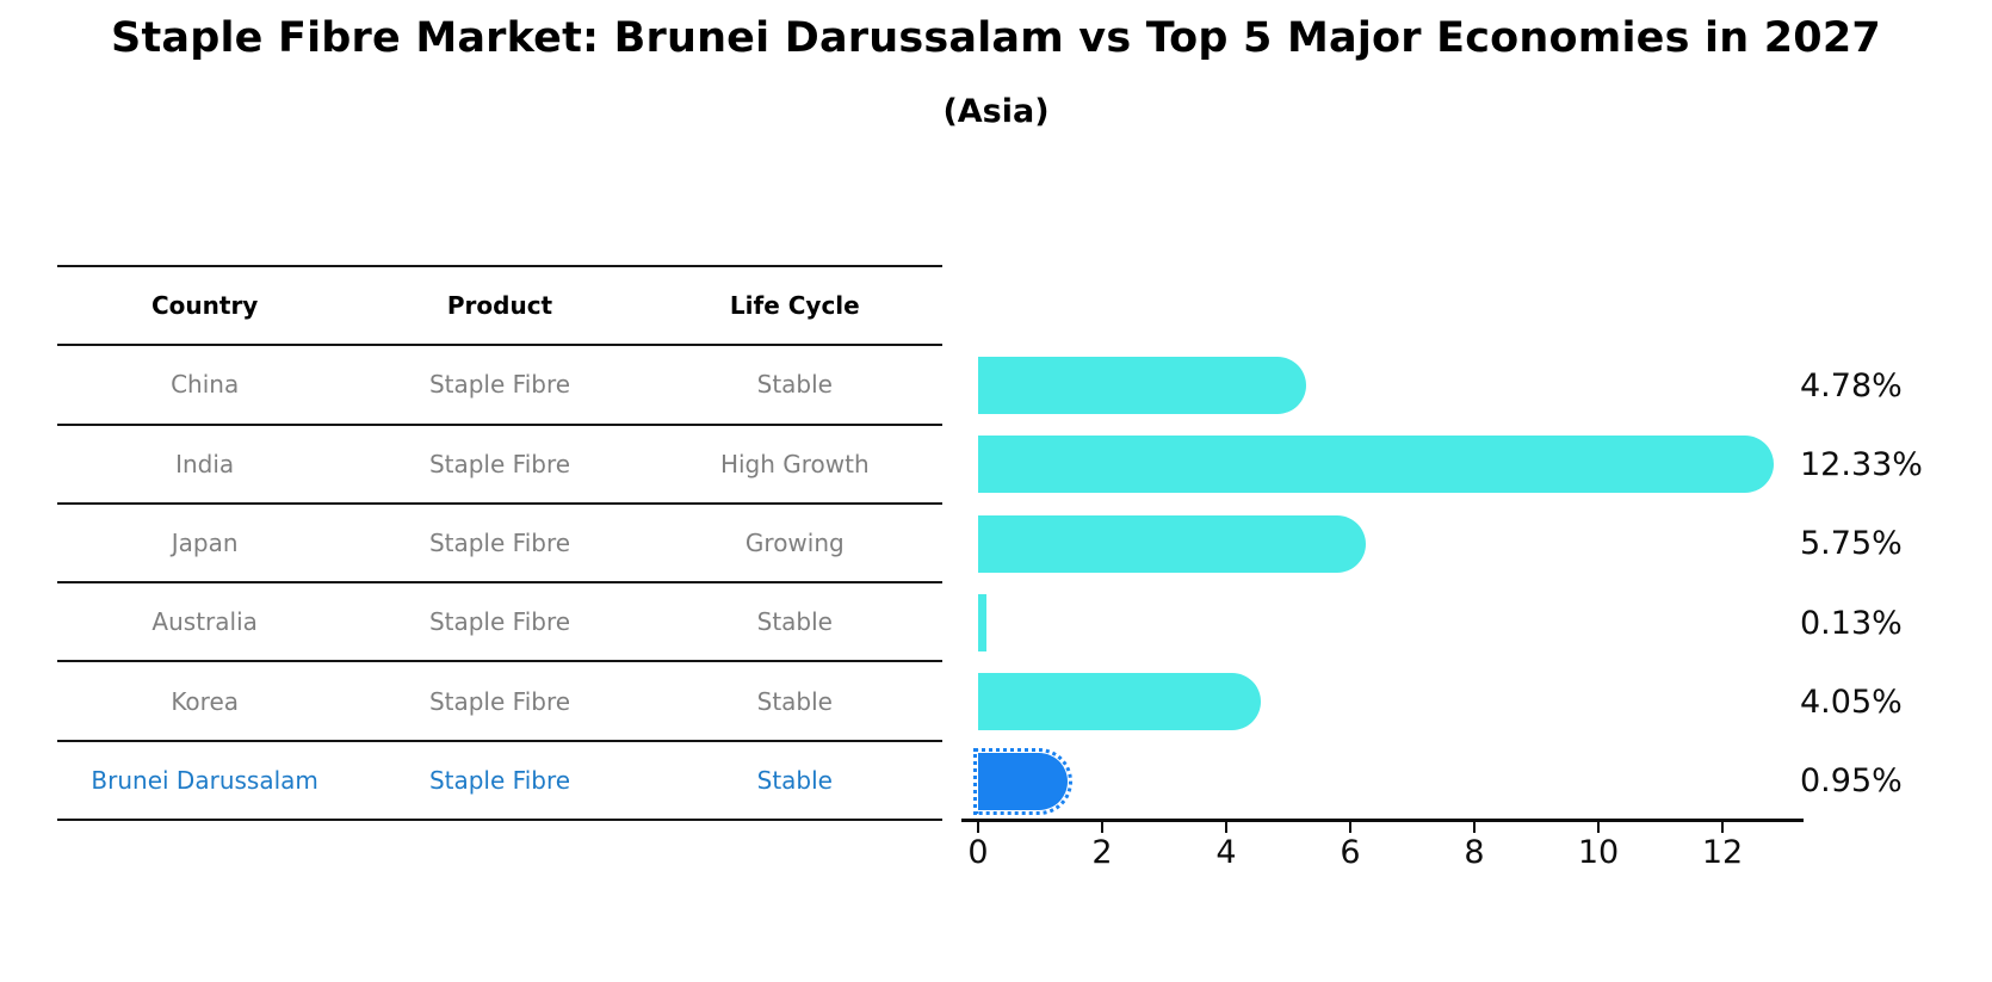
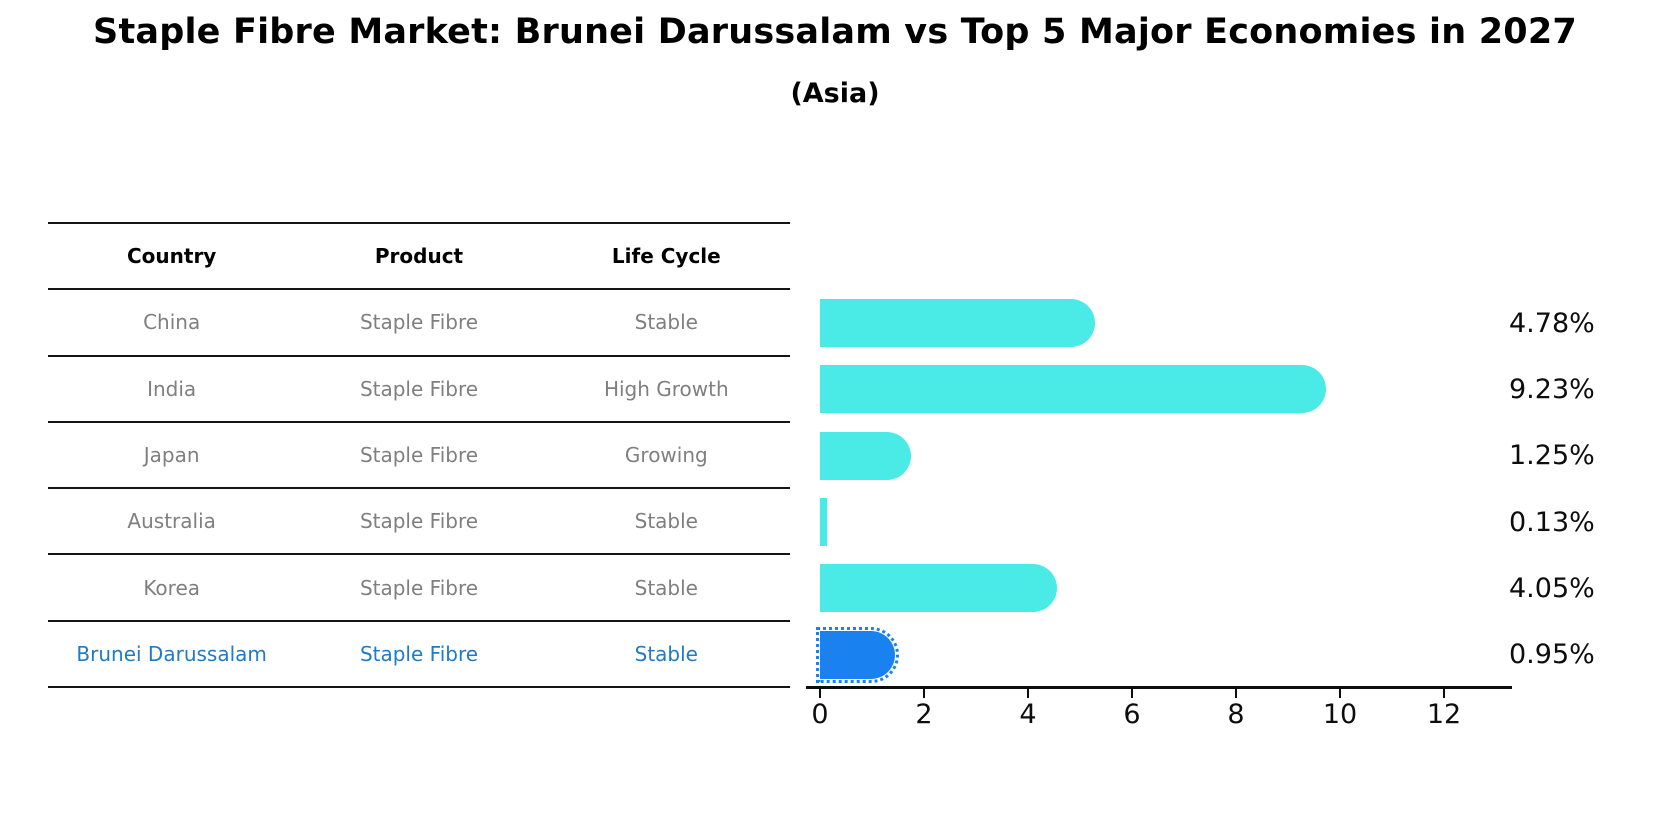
India: 12.33% -> 9.23%
Japan: 5.75% -> 1.25%
